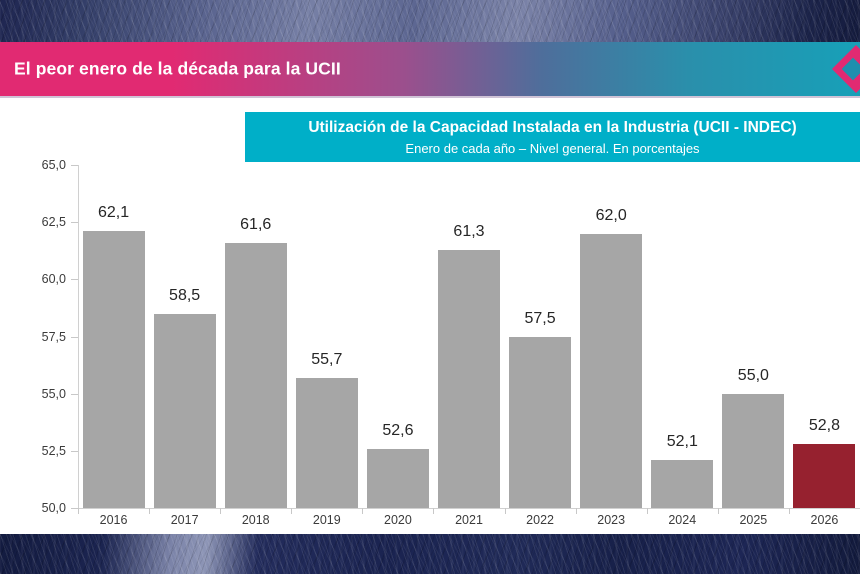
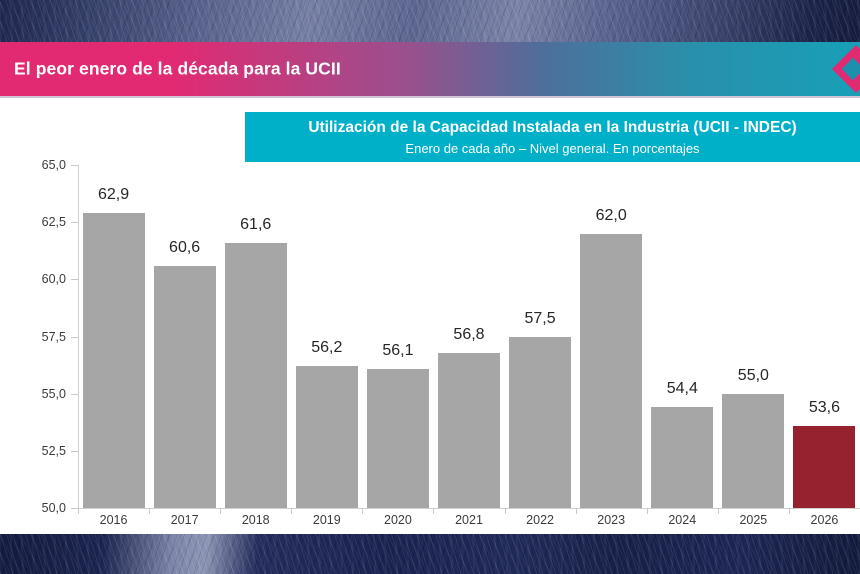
2016: 62,1 -> 62,9
2017: 58,5 -> 60,6
2019: 55,7 -> 56,2
2020: 52,6 -> 56,1
2021: 61,3 -> 56,8
2024: 52,1 -> 54,4
2026: 52,8 -> 53,6
